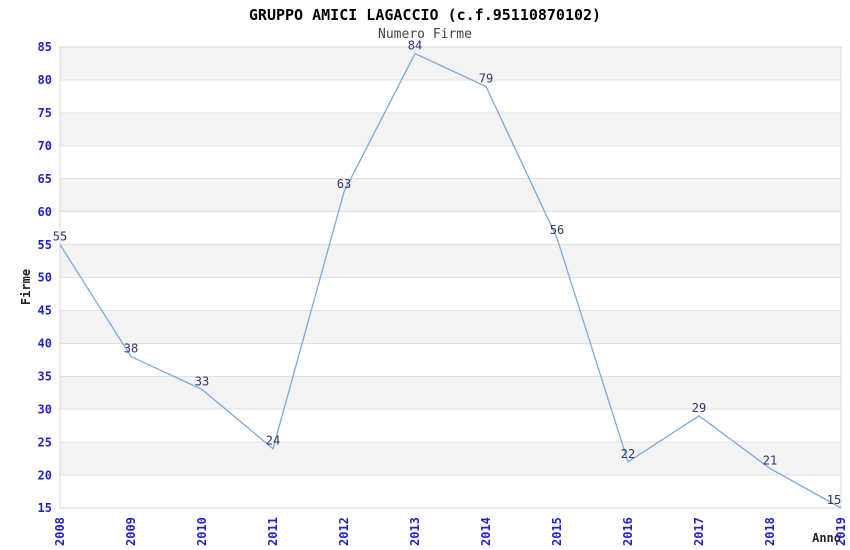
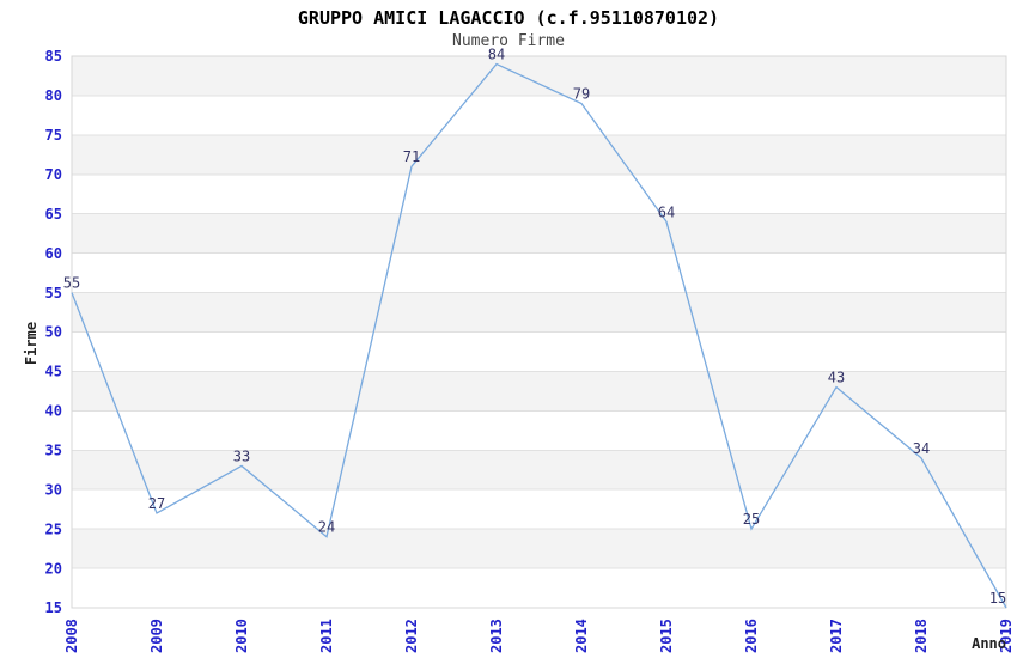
2009: 38 -> 27
2012: 63 -> 71
2015: 56 -> 64
2016: 22 -> 25
2017: 29 -> 43
2018: 21 -> 34
